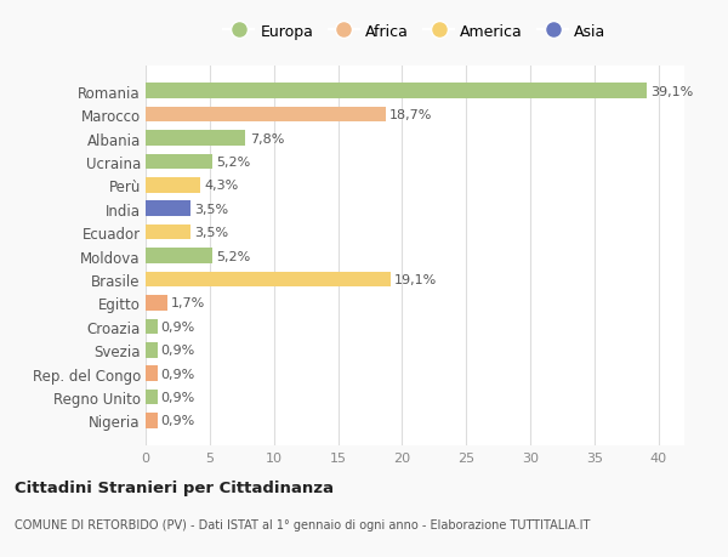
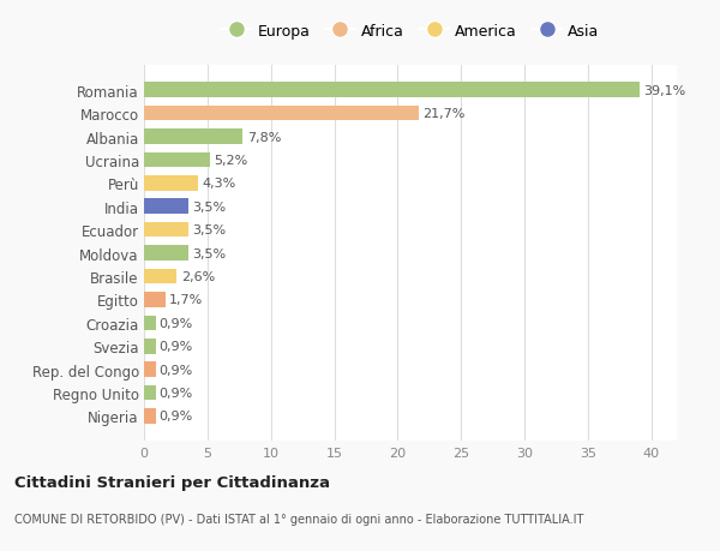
Marocco: 18,7% -> 21,7%
Moldova: 5,2% -> 3,5%
Brasile: 19,1% -> 2,6%
